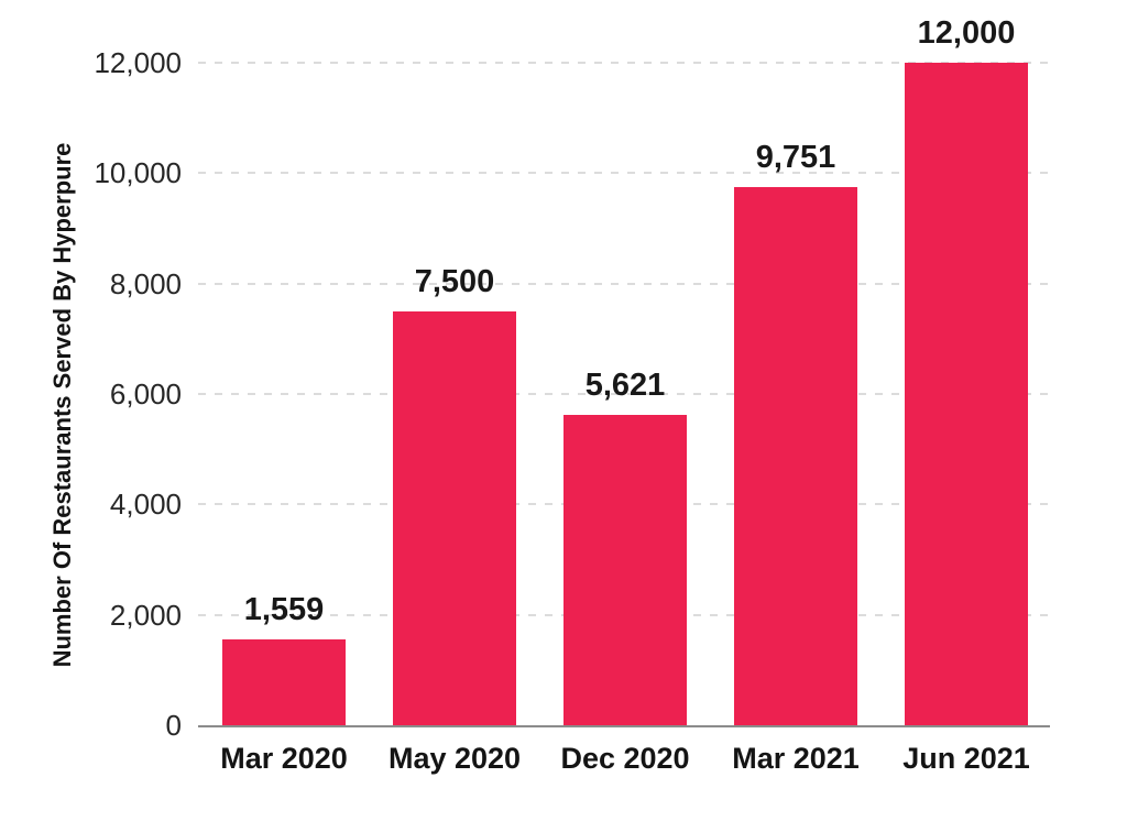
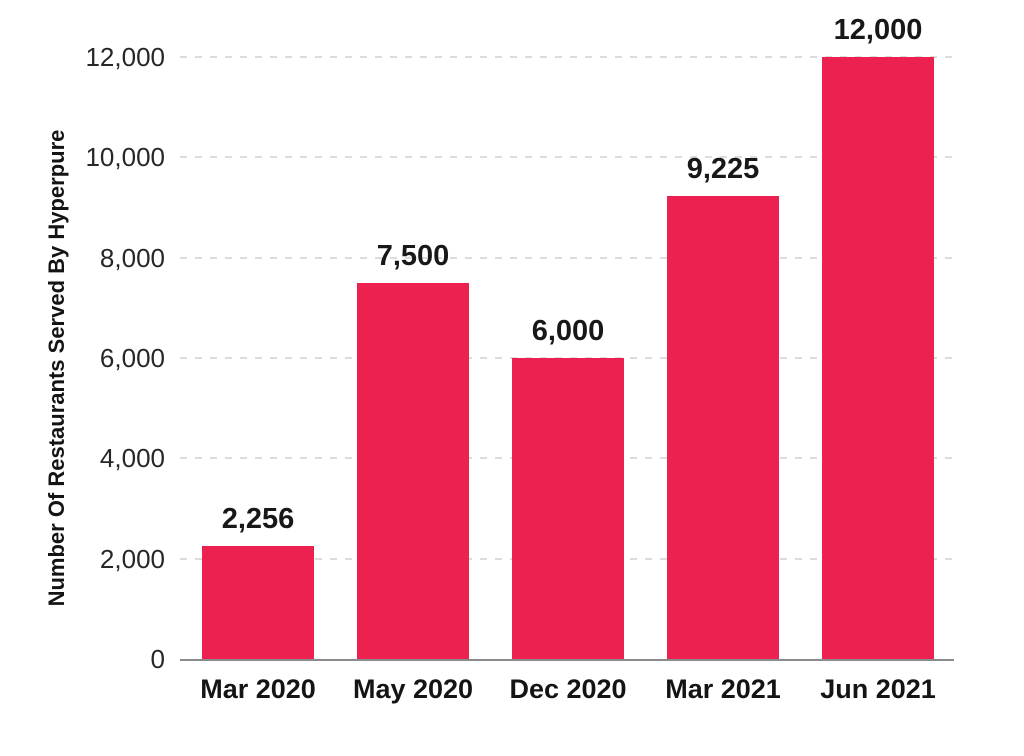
Mar 2020: 1,559 -> 2,256
Dec 2020: 5,621 -> 6,000
Mar 2021: 9,751 -> 9,225
